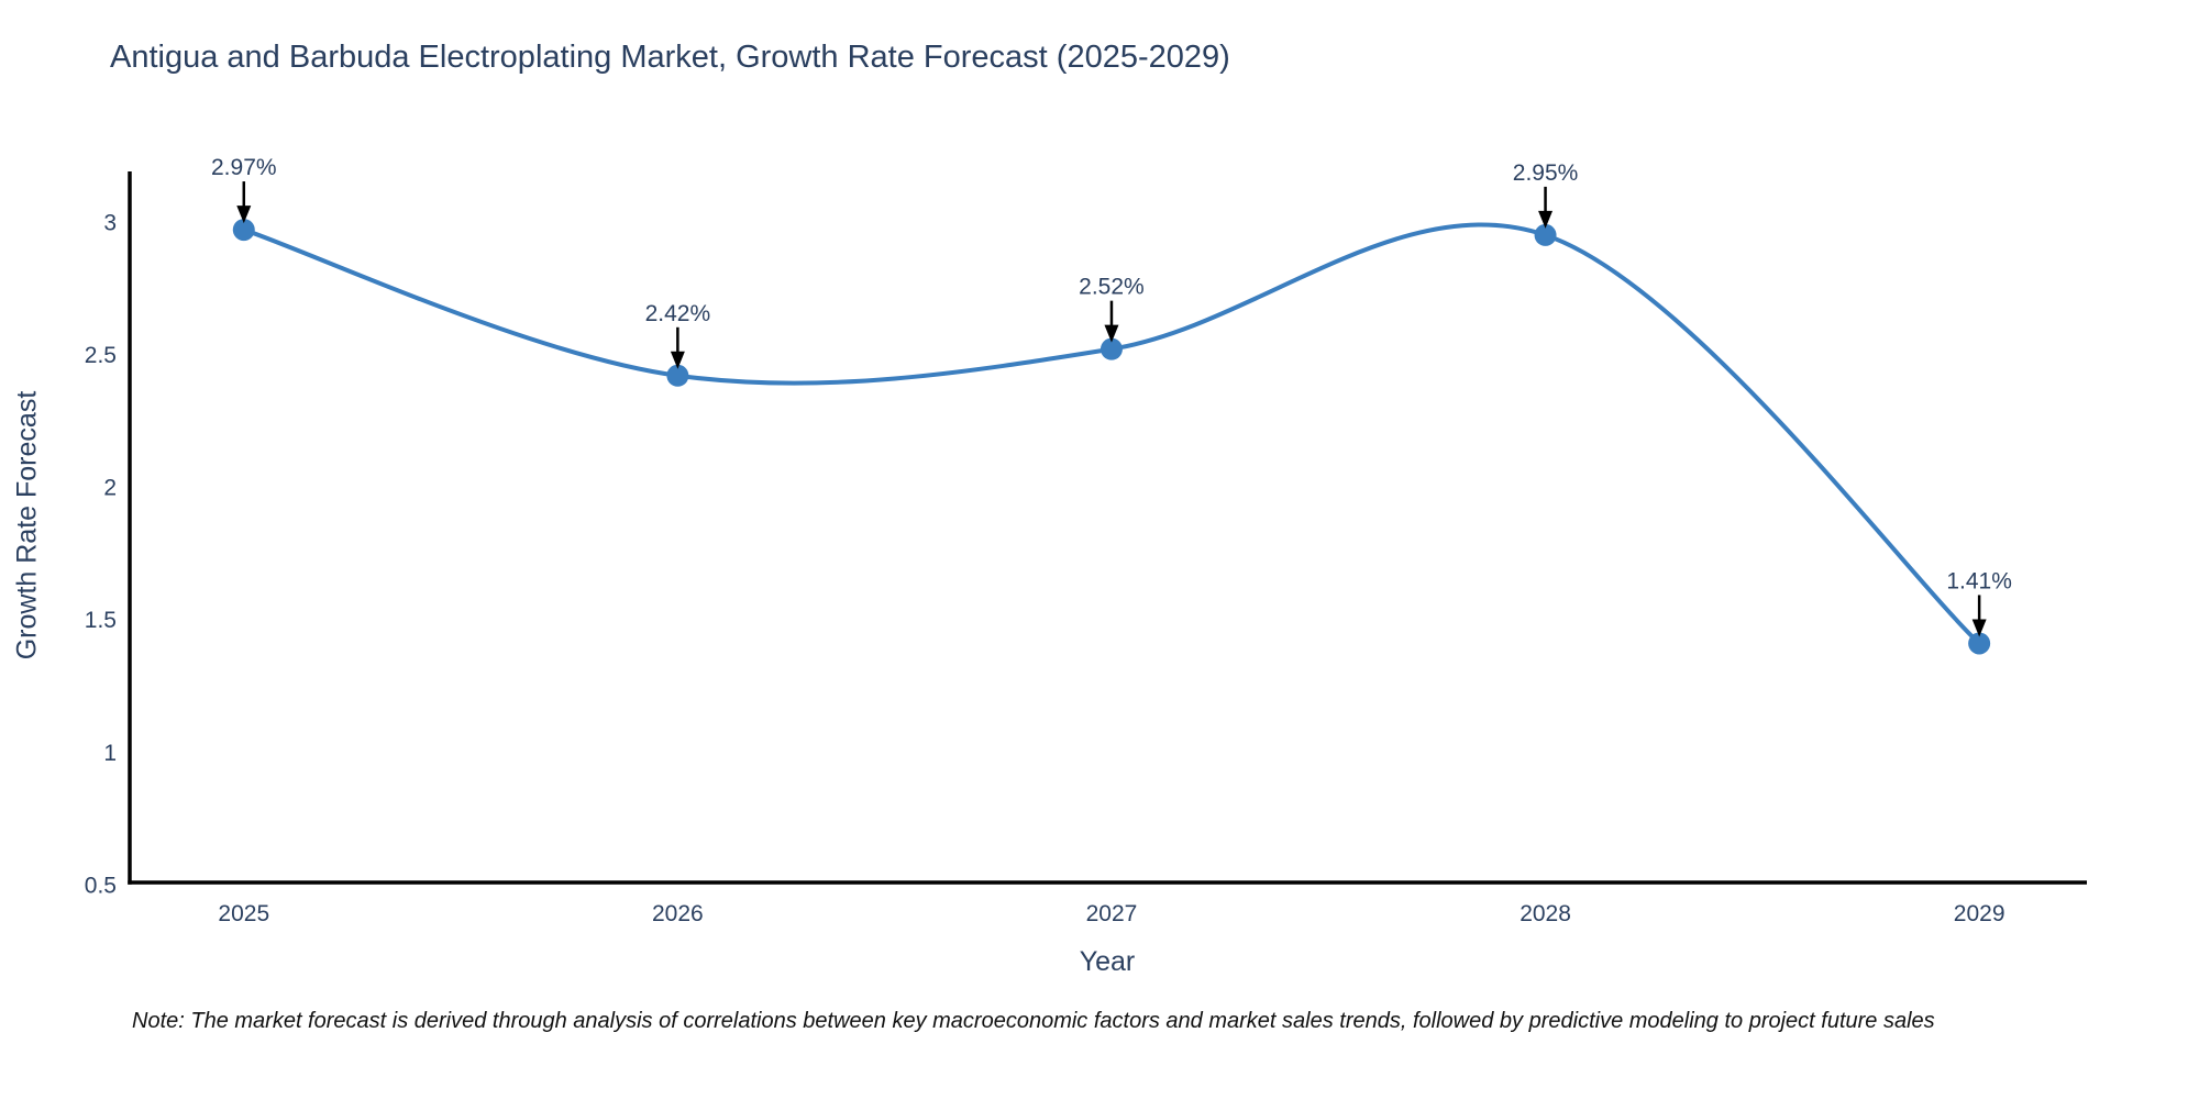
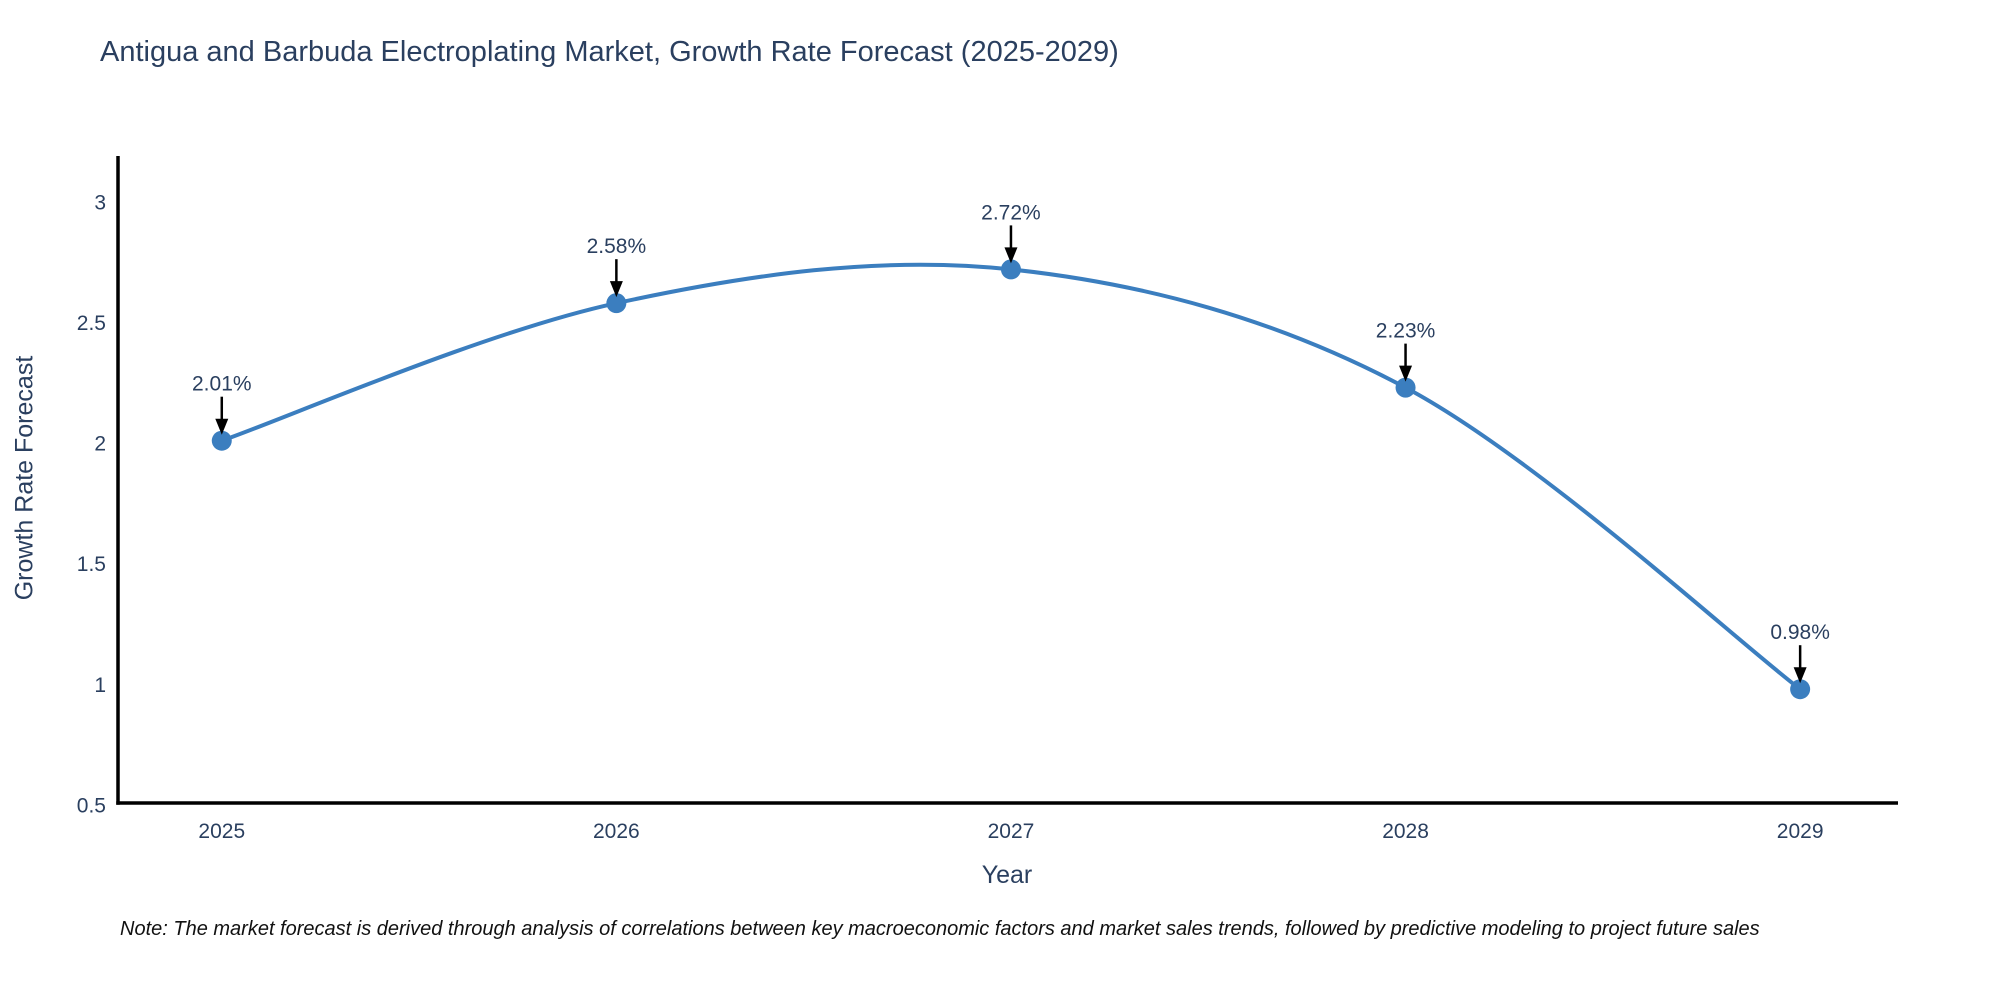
2025: 2.97% -> 2.01%
2026: 2.42% -> 2.58%
2027: 2.52% -> 2.72%
2028: 2.95% -> 2.23%
2029: 1.41% -> 0.98%
